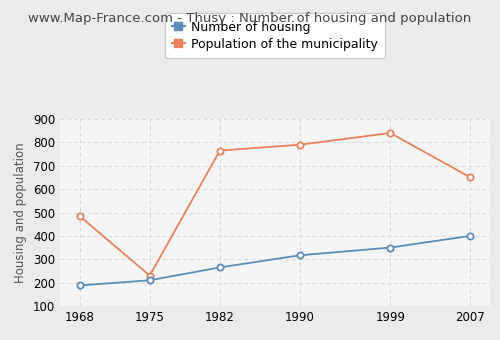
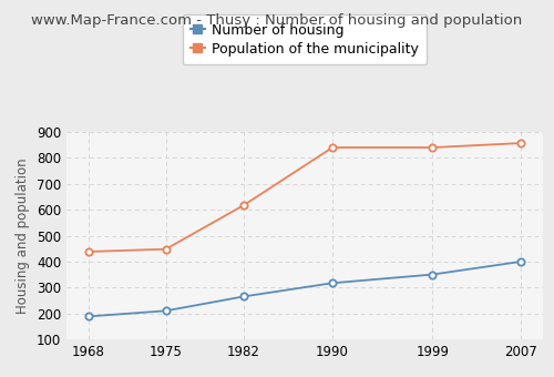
Population of the municipality/1968: 485 -> 438
Population of the municipality/1975: 230 -> 448
Population of the municipality/1982: 765 -> 617
Population of the municipality/1990: 790 -> 840
Population of the municipality/2007: 650 -> 857
